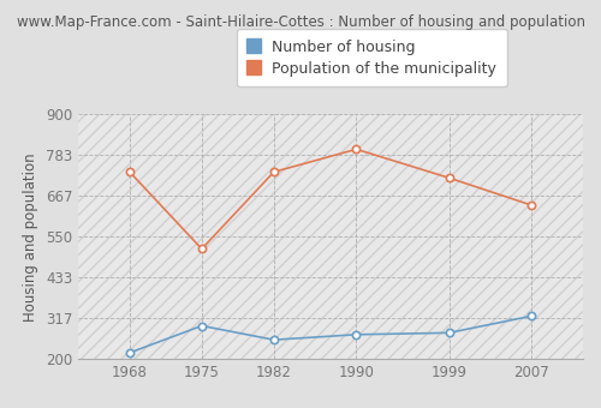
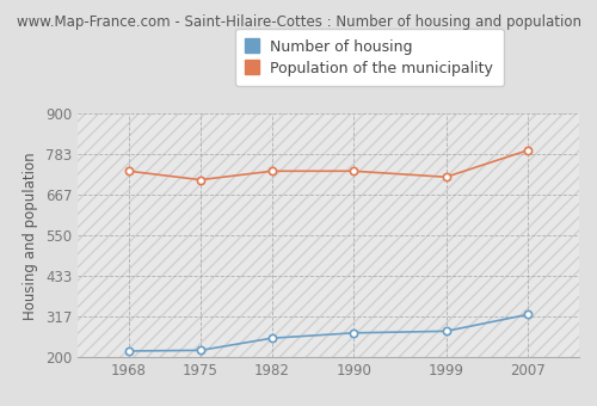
Number of housing/1975: 295 -> 220
Population of the municipality/1975: 515 -> 710
Population of the municipality/1990: 800 -> 735
Population of the municipality/2007: 640 -> 795
